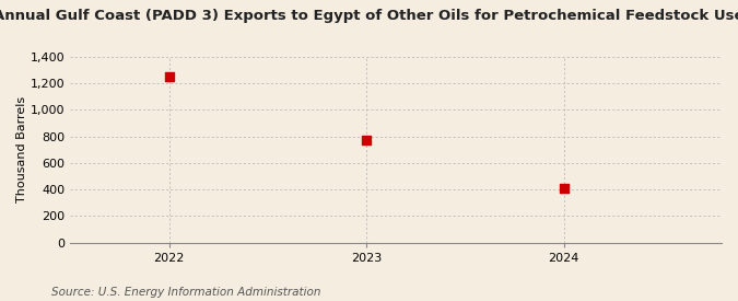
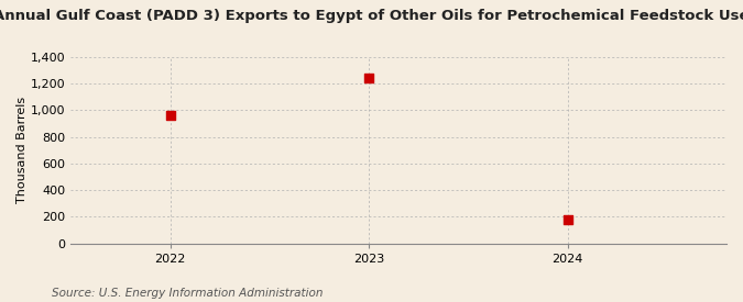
2022: 1,250 -> 960
2023: 770 -> 1,240
2024: 410 -> 180
